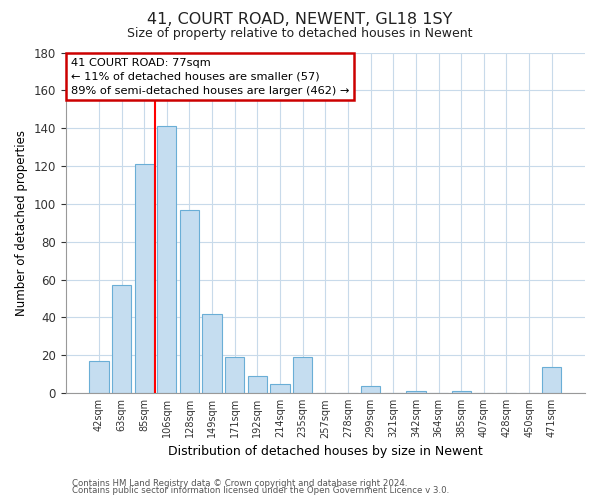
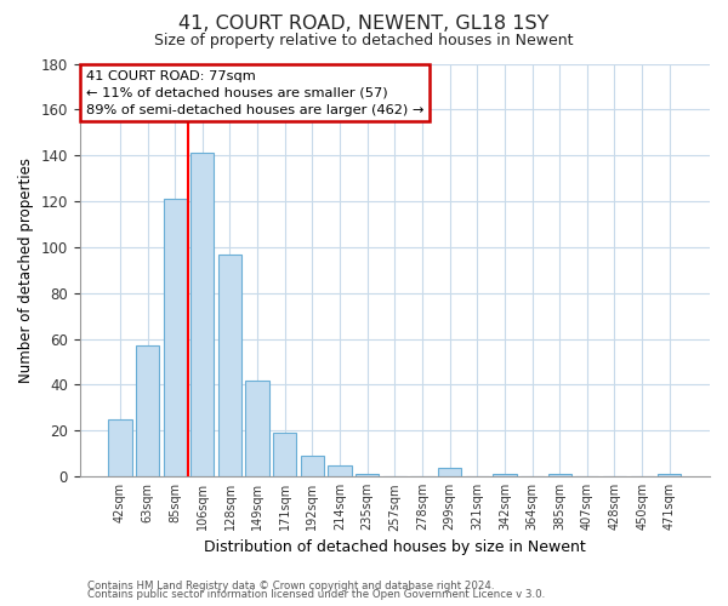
42sqm: 17 -> 25
235sqm: 19 -> 1
471sqm: 14 -> 1
